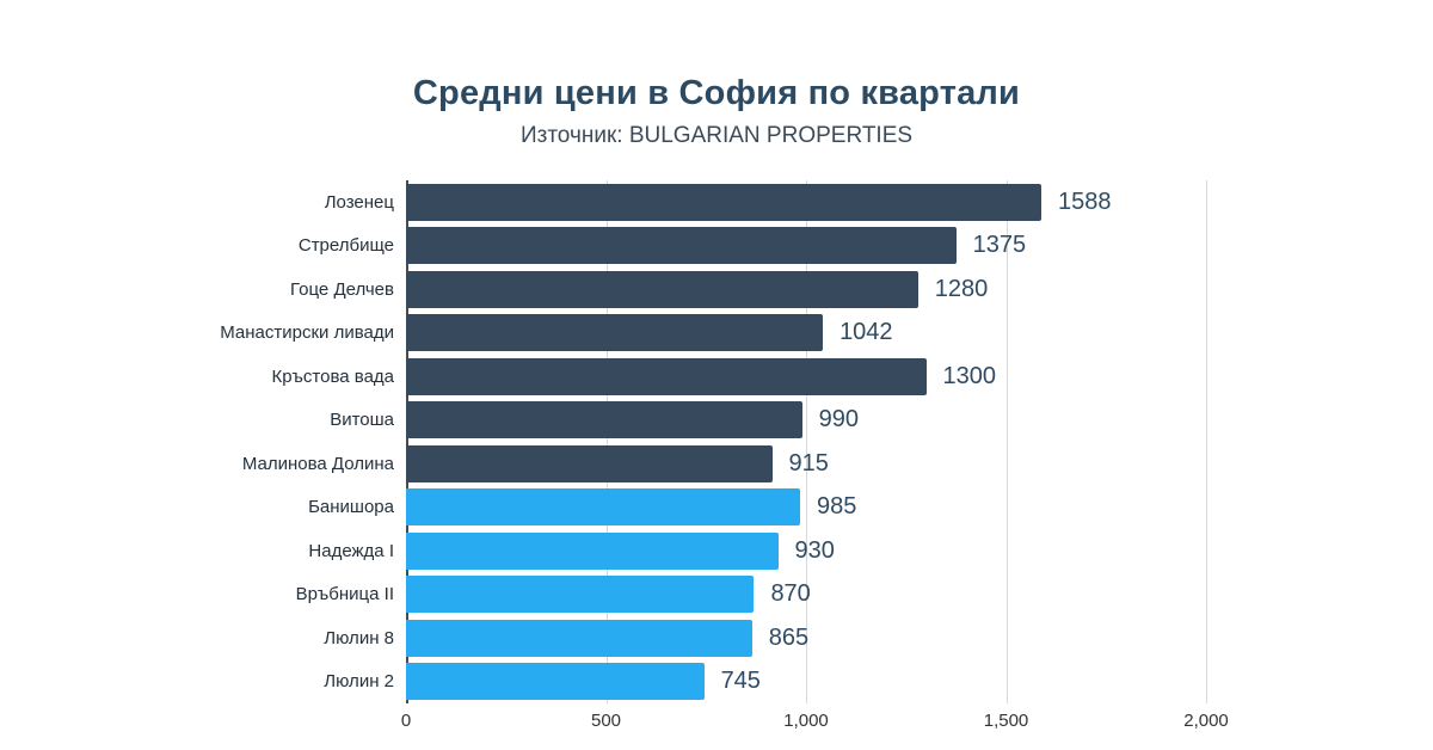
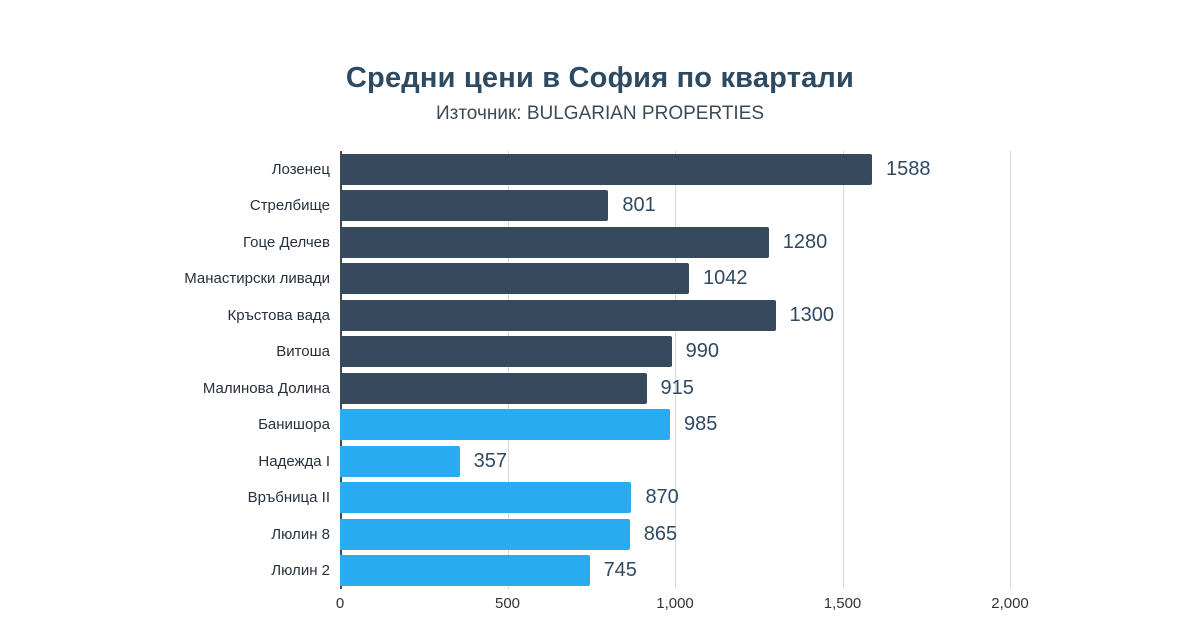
Стрелбище: 1375 -> 801
Надежда I: 930 -> 357
